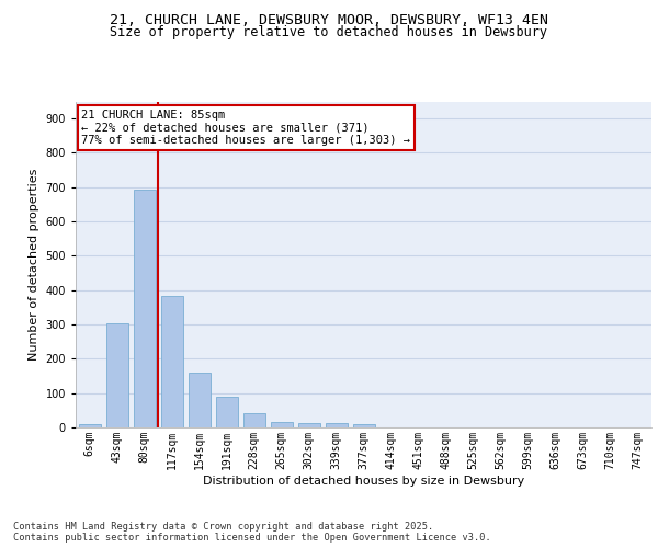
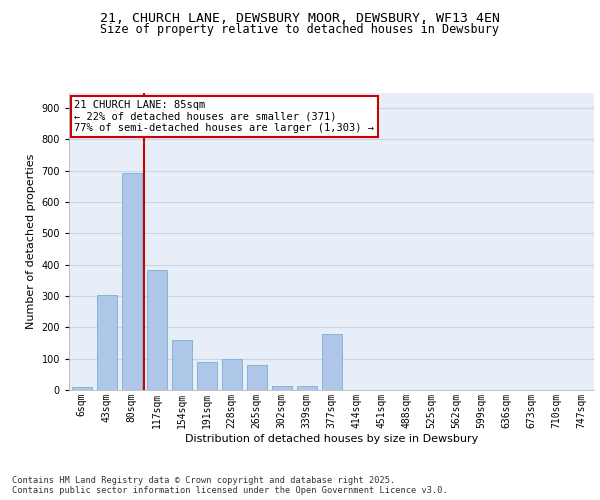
228sqm: 42 -> 100
265sqm: 15 -> 80
377sqm: 8 -> 180
